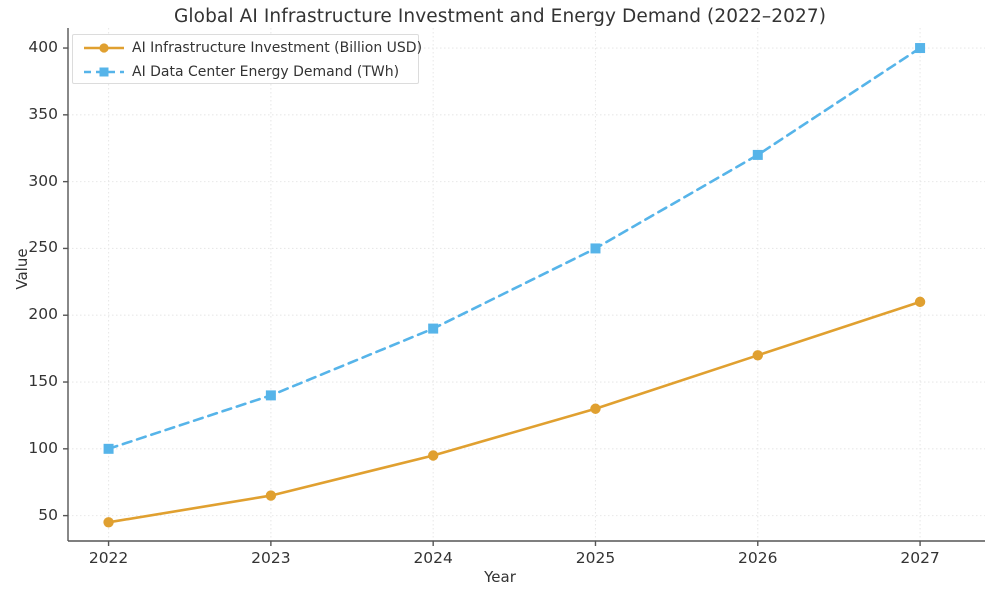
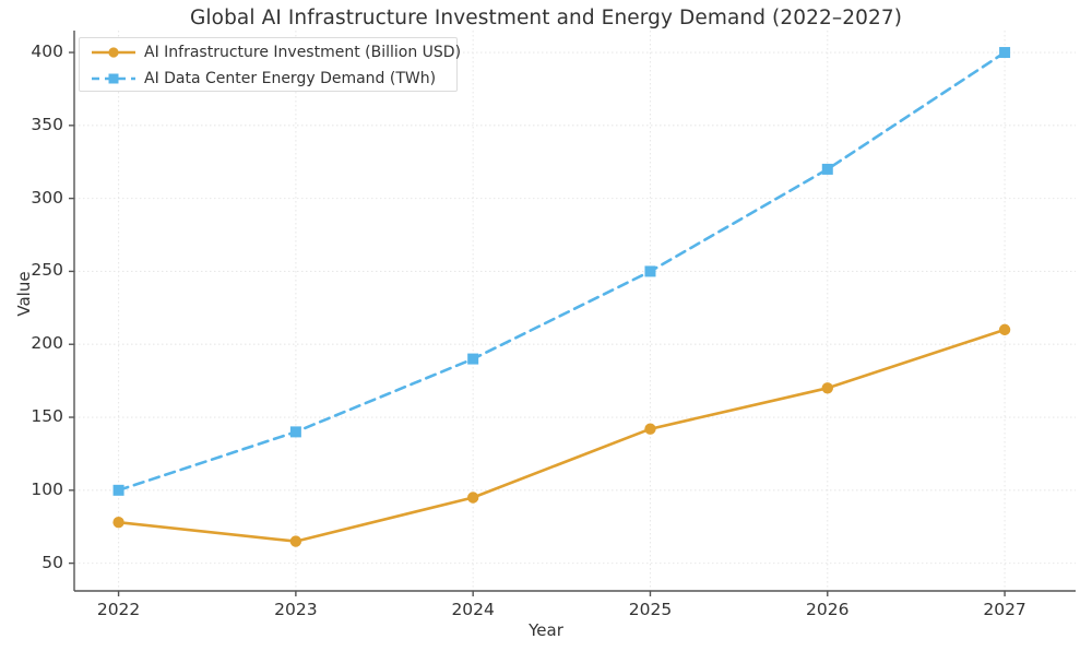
AI Infrastructure Investment (Billion USD)/2022: 45 -> 78
AI Infrastructure Investment (Billion USD)/2025: 130 -> 142
